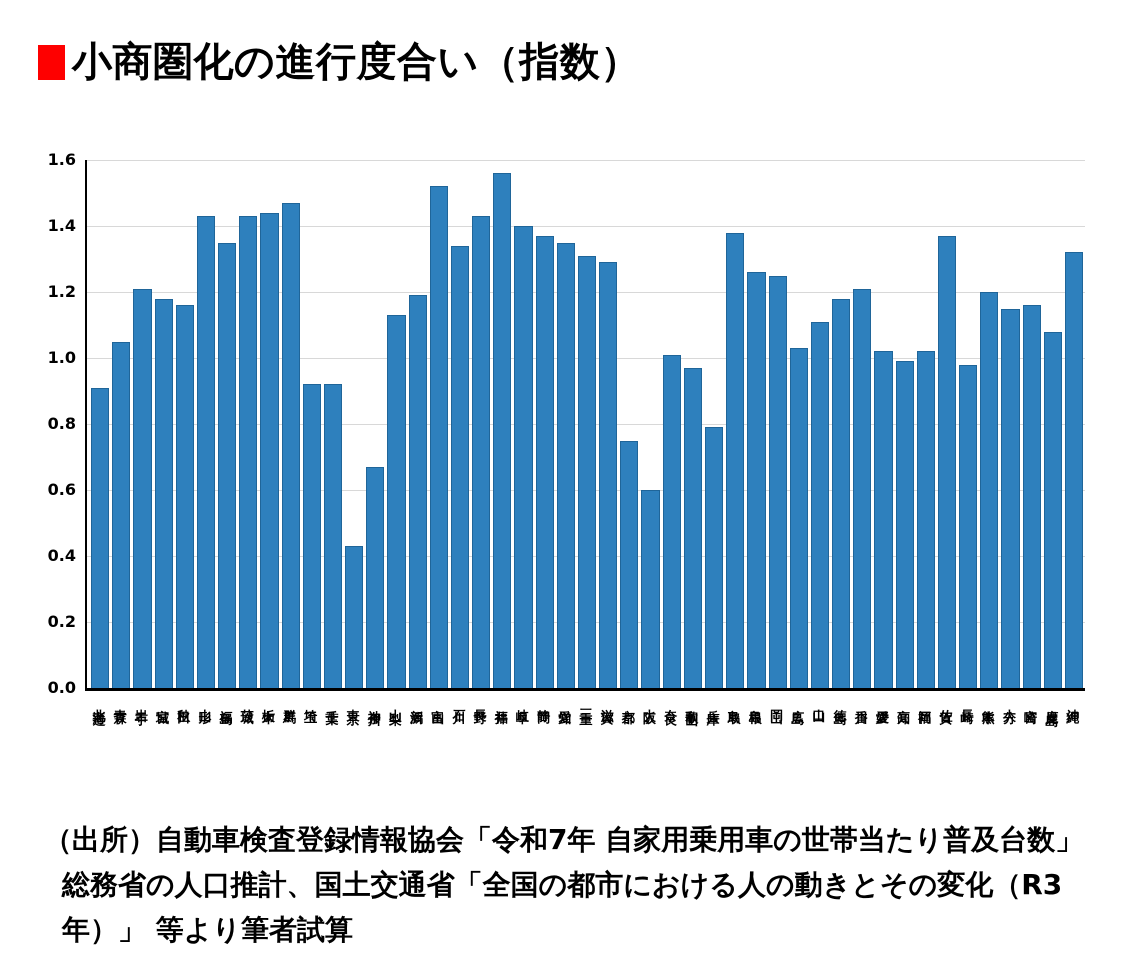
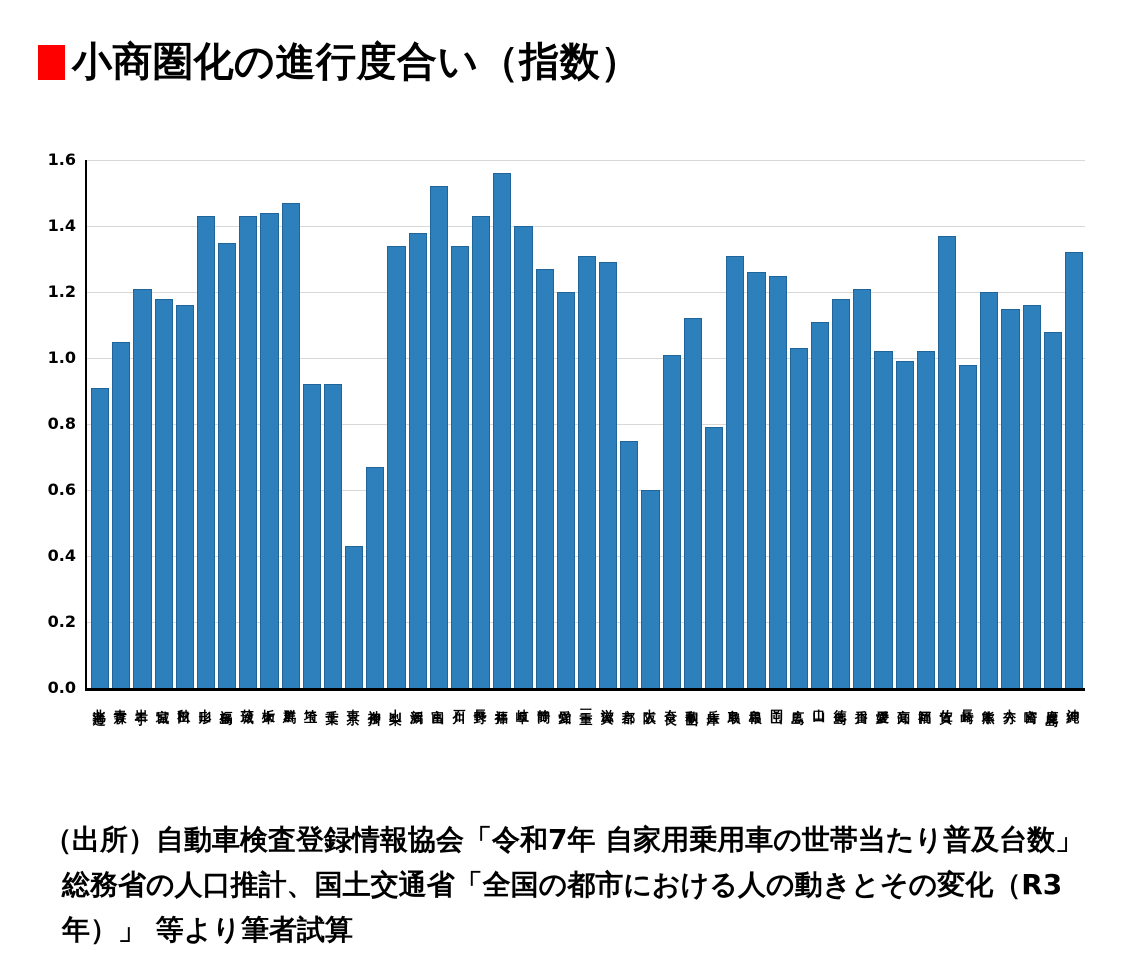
山梨: 1.13 -> 1.34
新潟: 1.19 -> 1.38
静岡: 1.37 -> 1.27
愛知: 1.35 -> 1.20
和歌山: 0.97 -> 1.12
鳥取: 1.38 -> 1.31
